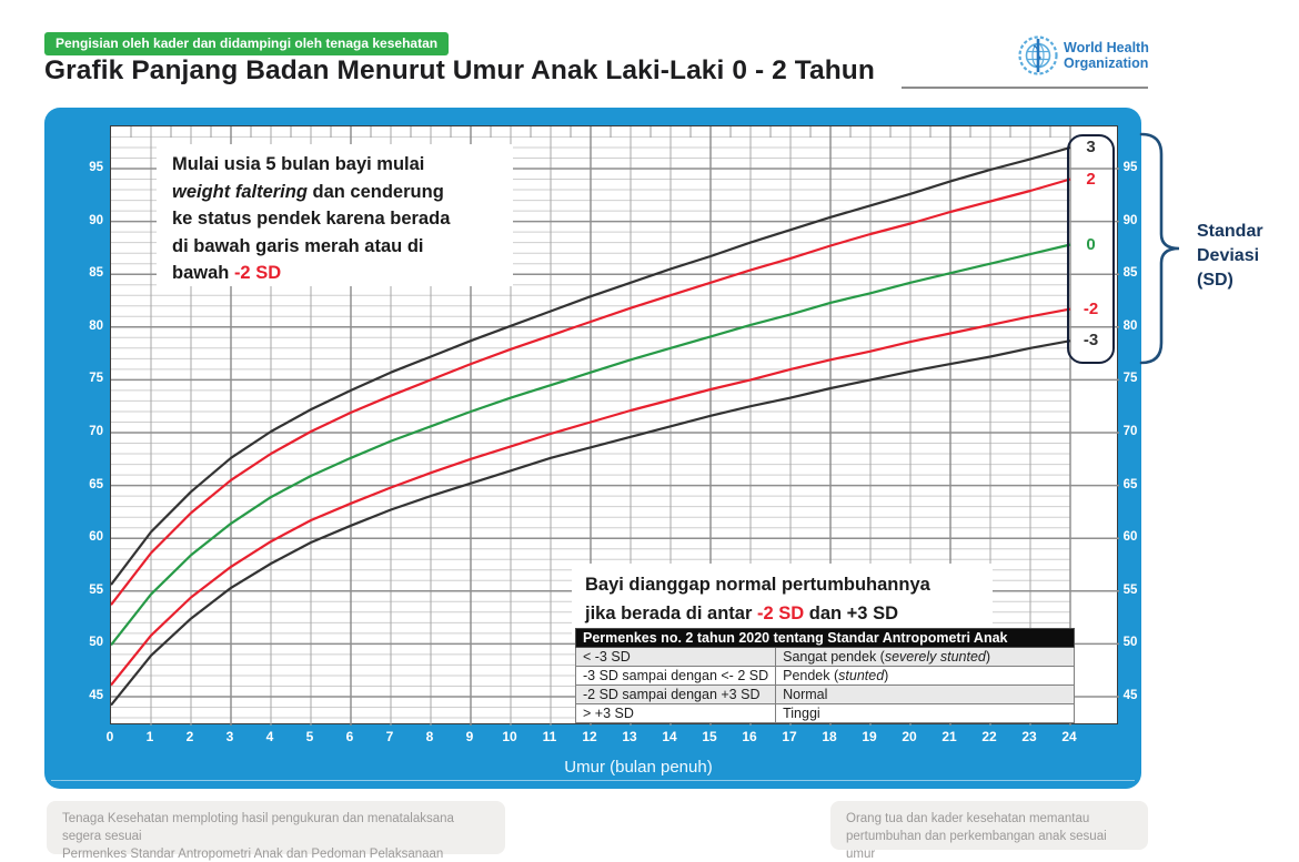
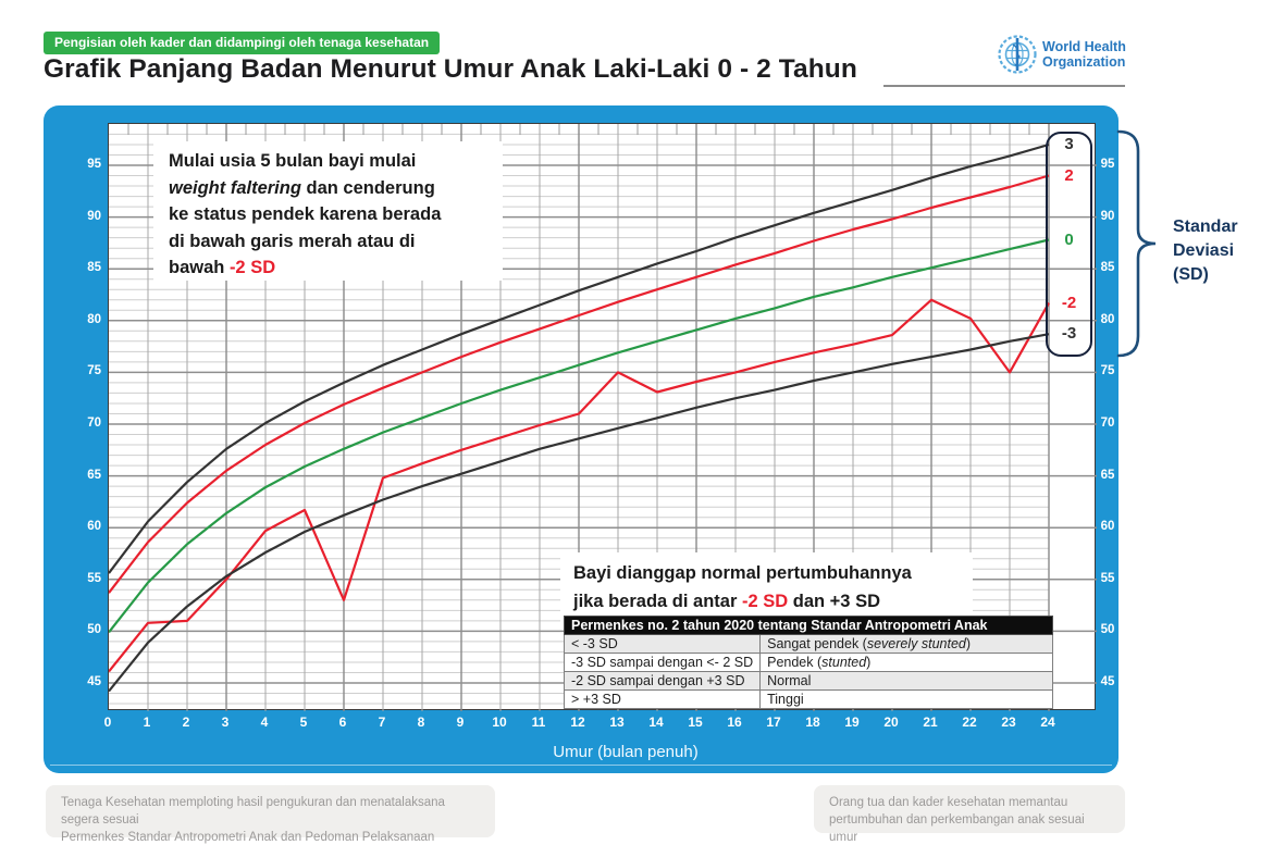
-2 SD/2: 54 -> 51
-2 SD/3: 57 -> 55
-2 SD/6: 63 -> 53
-2 SD/13: 72 -> 75
-2 SD/21: 79 -> 82
-2 SD/23: 81 -> 75
